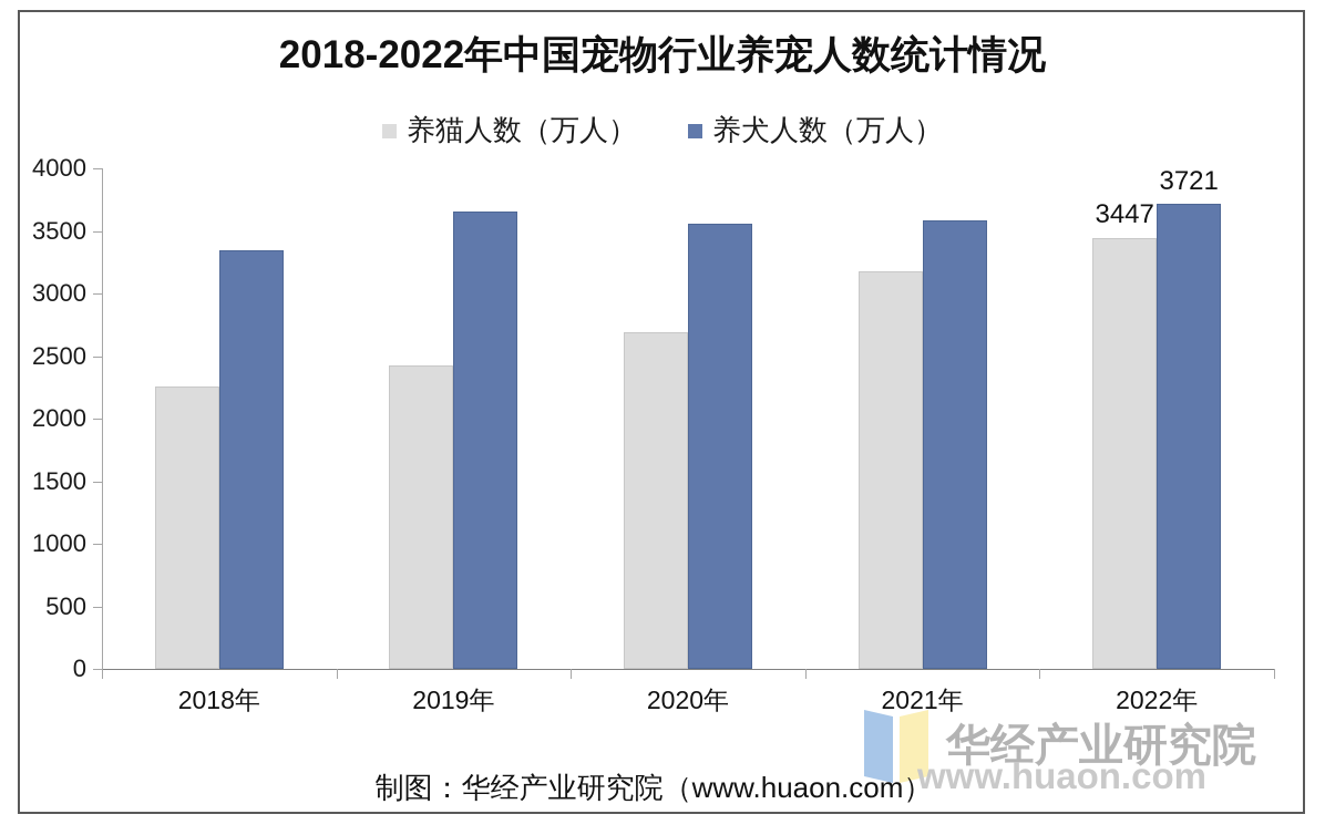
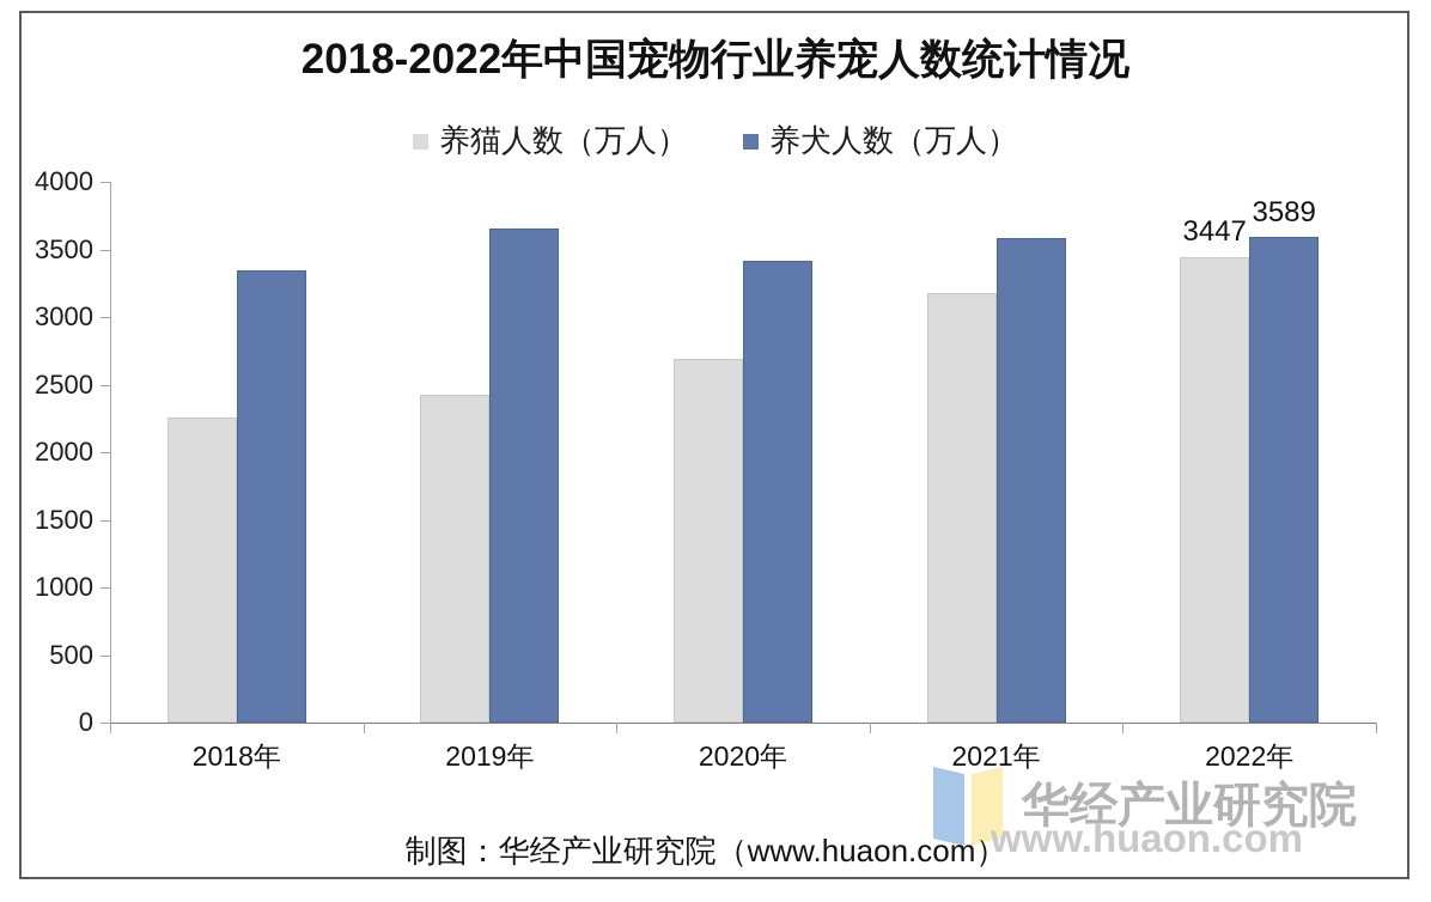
养犬人数（万人）/2020年: 3560 -> 3420
养犬人数（万人）/2022年: 3721 -> 3589
